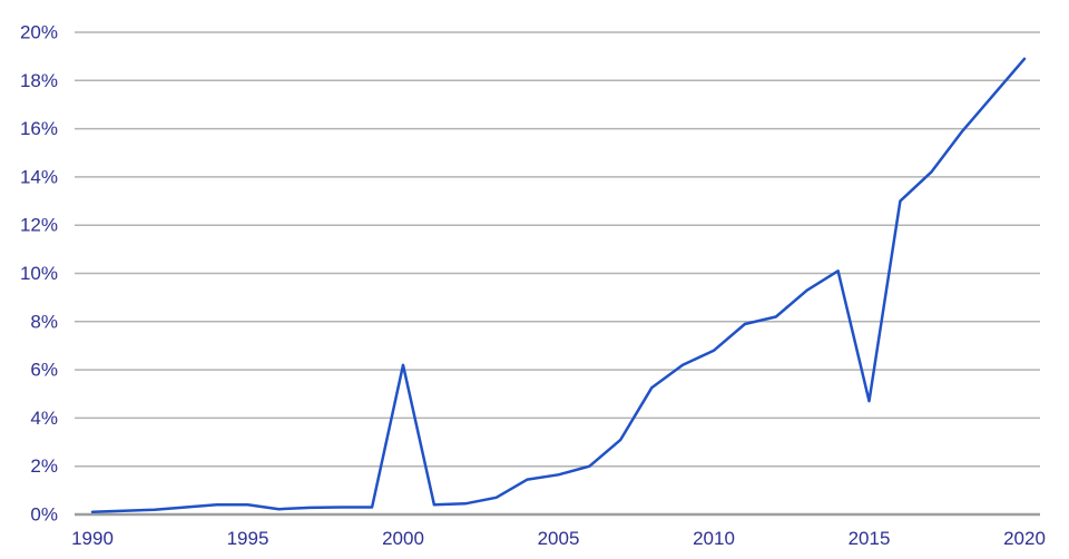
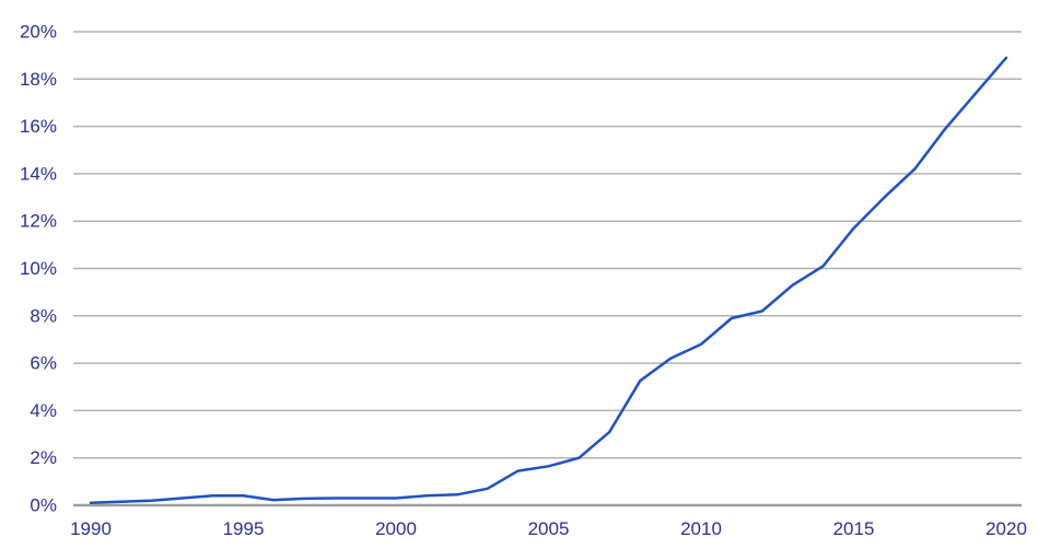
2000: 6.2% -> 0.3%
2015: 4.7% -> 11.7%
